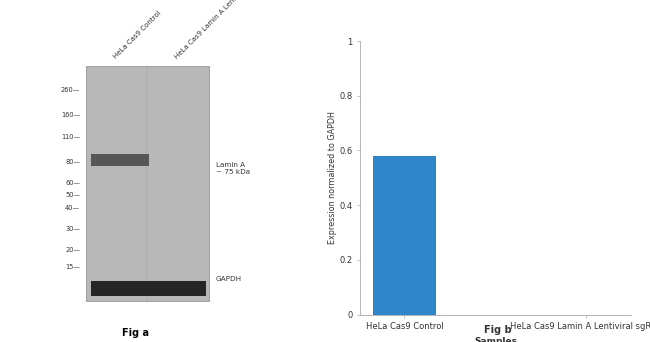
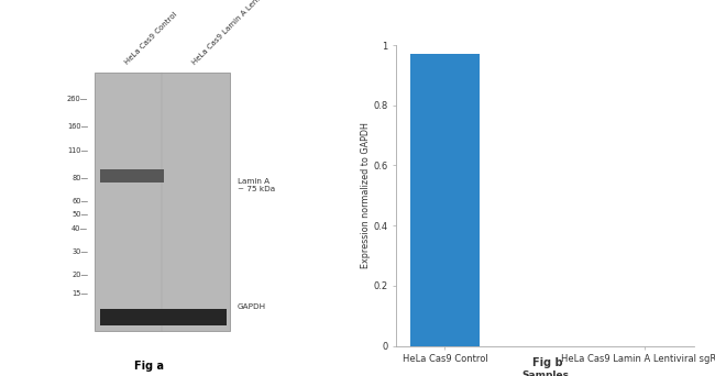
HeLa Cas9 Control: 0.58 -> 0.97
